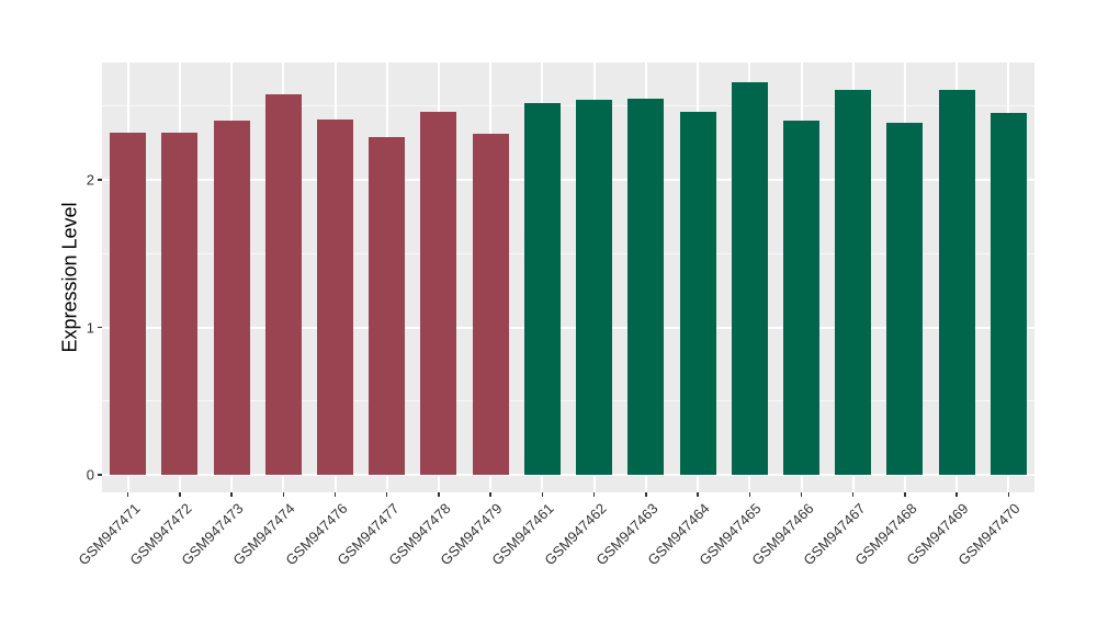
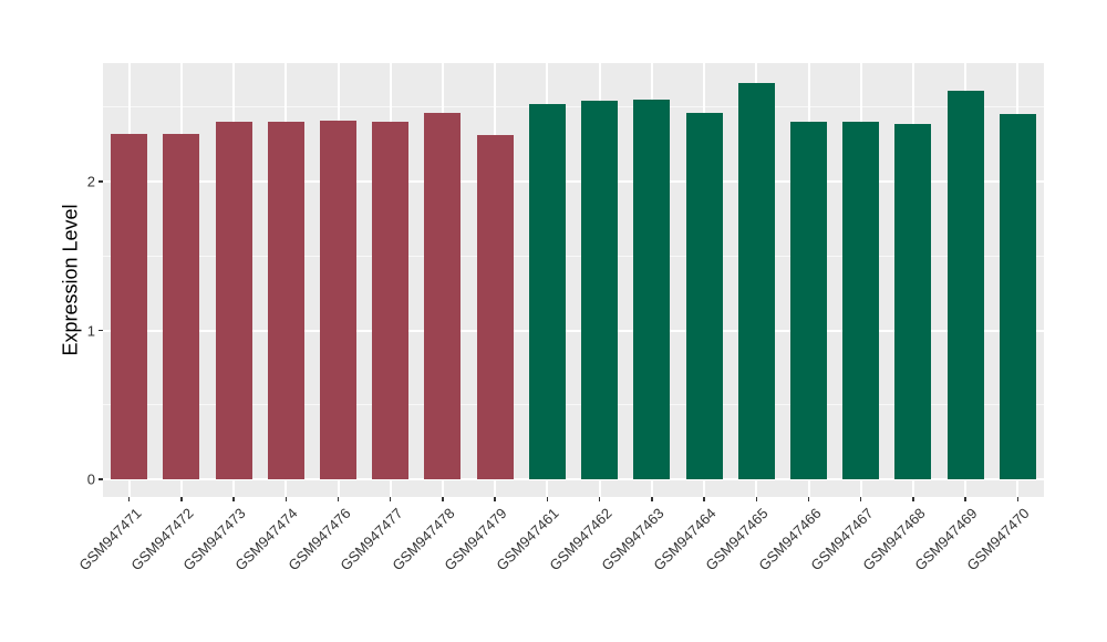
GSM947474: 2.58 -> 2.40
GSM947477: 2.29 -> 2.40
GSM947467: 2.61 -> 2.40
